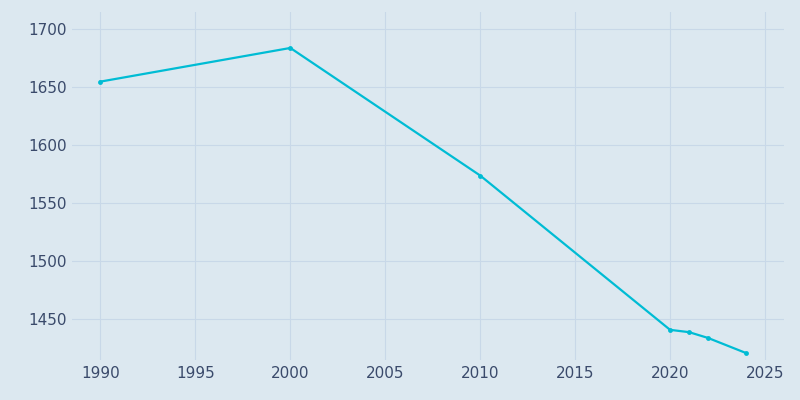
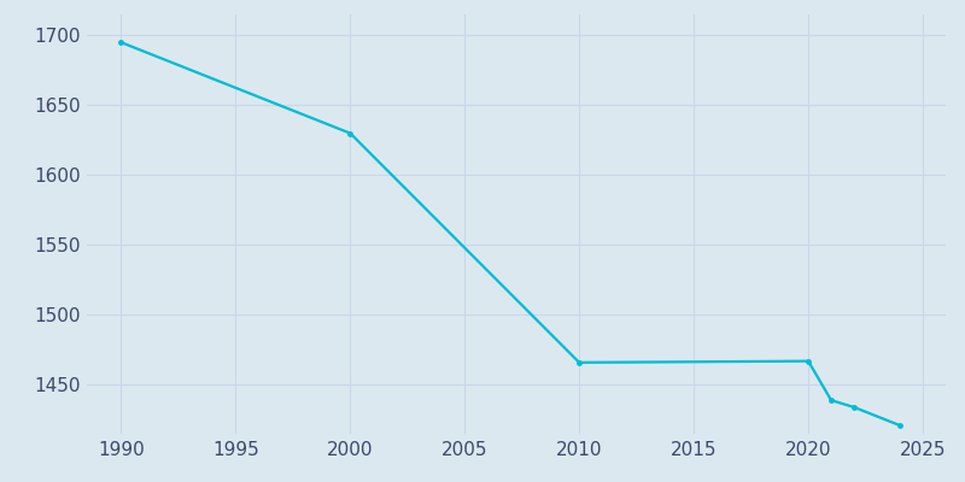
1990: 1655 -> 1695
2000: 1684 -> 1630
2010: 1574 -> 1466
2020: 1441 -> 1467
